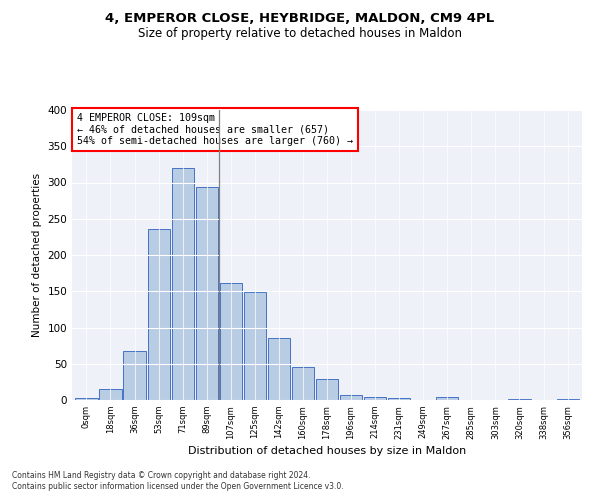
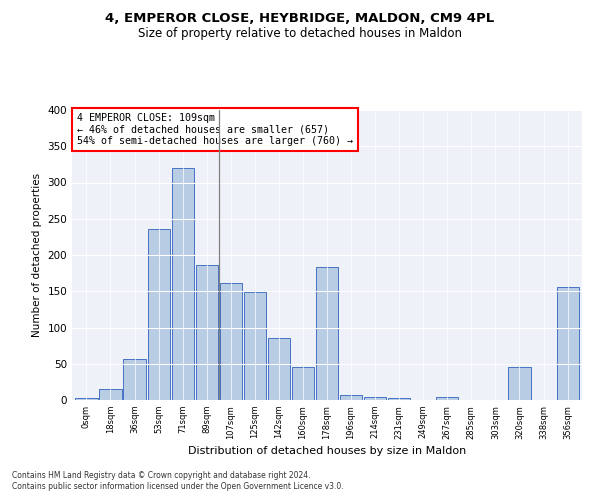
36sqm: 68 -> 56
89sqm: 294 -> 186
178sqm: 29 -> 184
320sqm: 2 -> 46
356sqm: 1 -> 156
